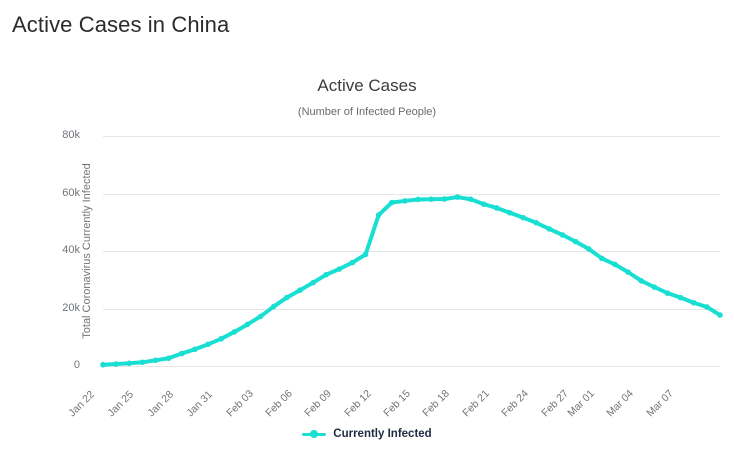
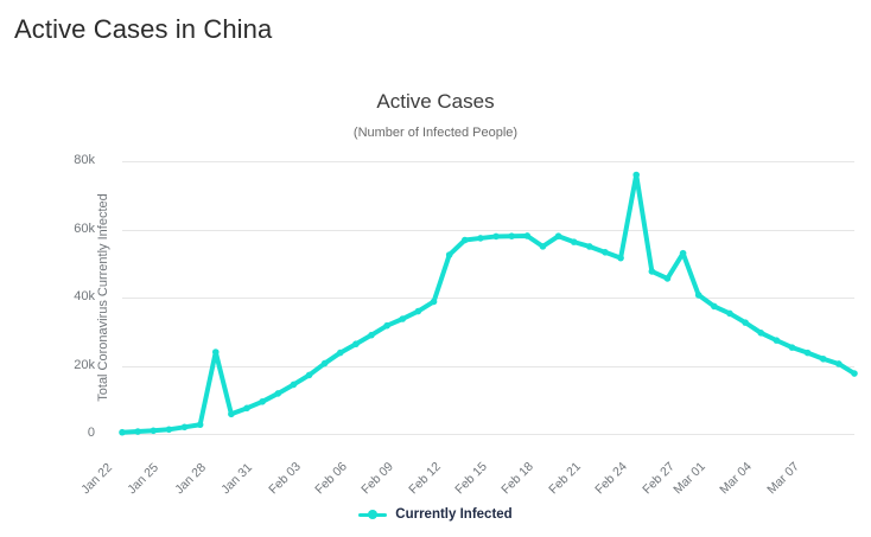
Jan 28: 4k -> 24k
Feb 18: 59k -> 55k
Feb 24: 50k -> 76k
Feb 27: 43k -> 53k
